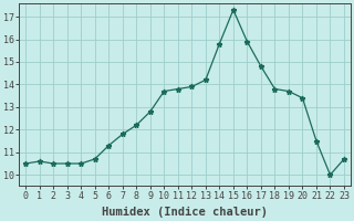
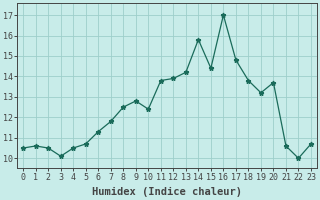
3: 10.5 -> 10.1
8: 12.2 -> 12.5
10: 13.7 -> 12.4
15: 17.3 -> 14.4
16: 15.9 -> 17.0
19: 13.7 -> 13.2
20: 13.4 -> 13.7
21: 11.5 -> 10.6
